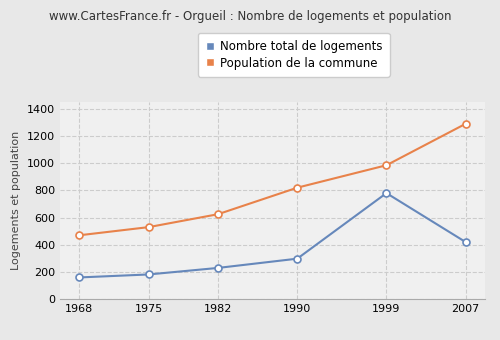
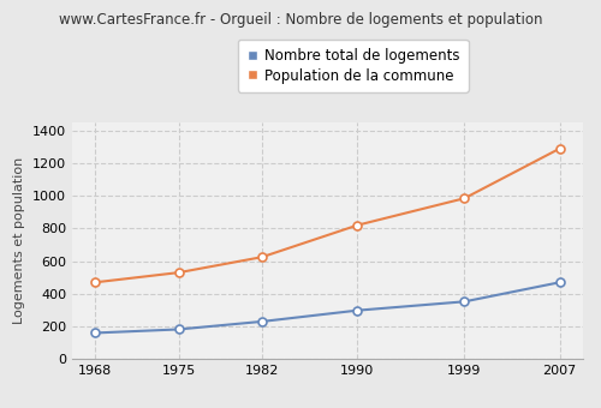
Nombre total de logements/1999: 780 -> 350
Nombre total de logements/2007: 420 -> 470
